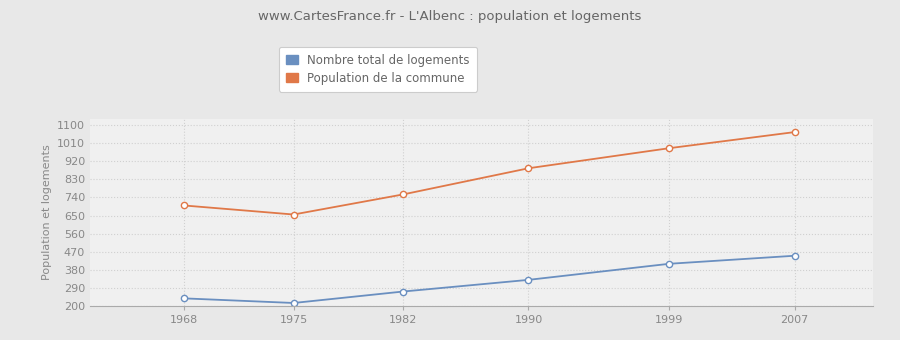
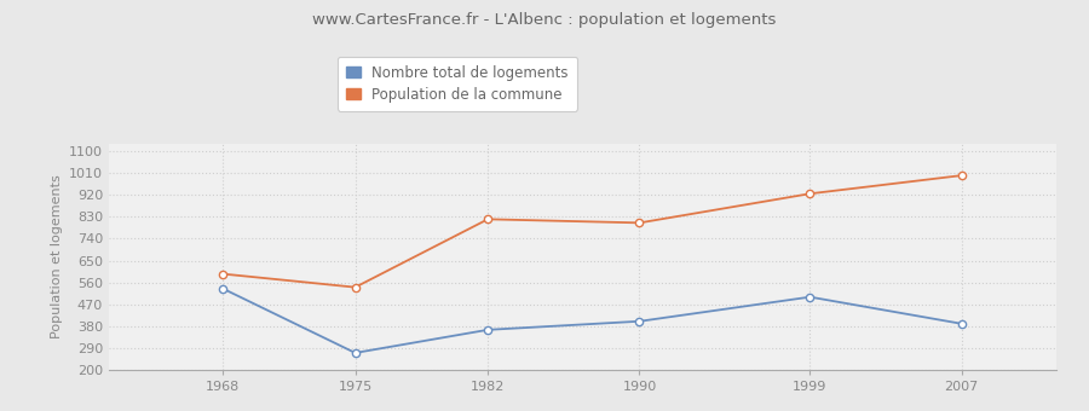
Nombre total de logements/1968: 238 -> 535
Population de la commune/1968: 700 -> 595
Nombre total de logements/1975: 215 -> 270
Population de la commune/1975: 655 -> 540
Nombre total de logements/1982: 272 -> 365
Population de la commune/1982: 755 -> 820
Nombre total de logements/1990: 330 -> 400
Population de la commune/1990: 885 -> 805
Nombre total de logements/1999: 410 -> 500
Population de la commune/1999: 985 -> 925
Nombre total de logements/2007: 450 -> 390
Population de la commune/2007: 1065 -> 1000
